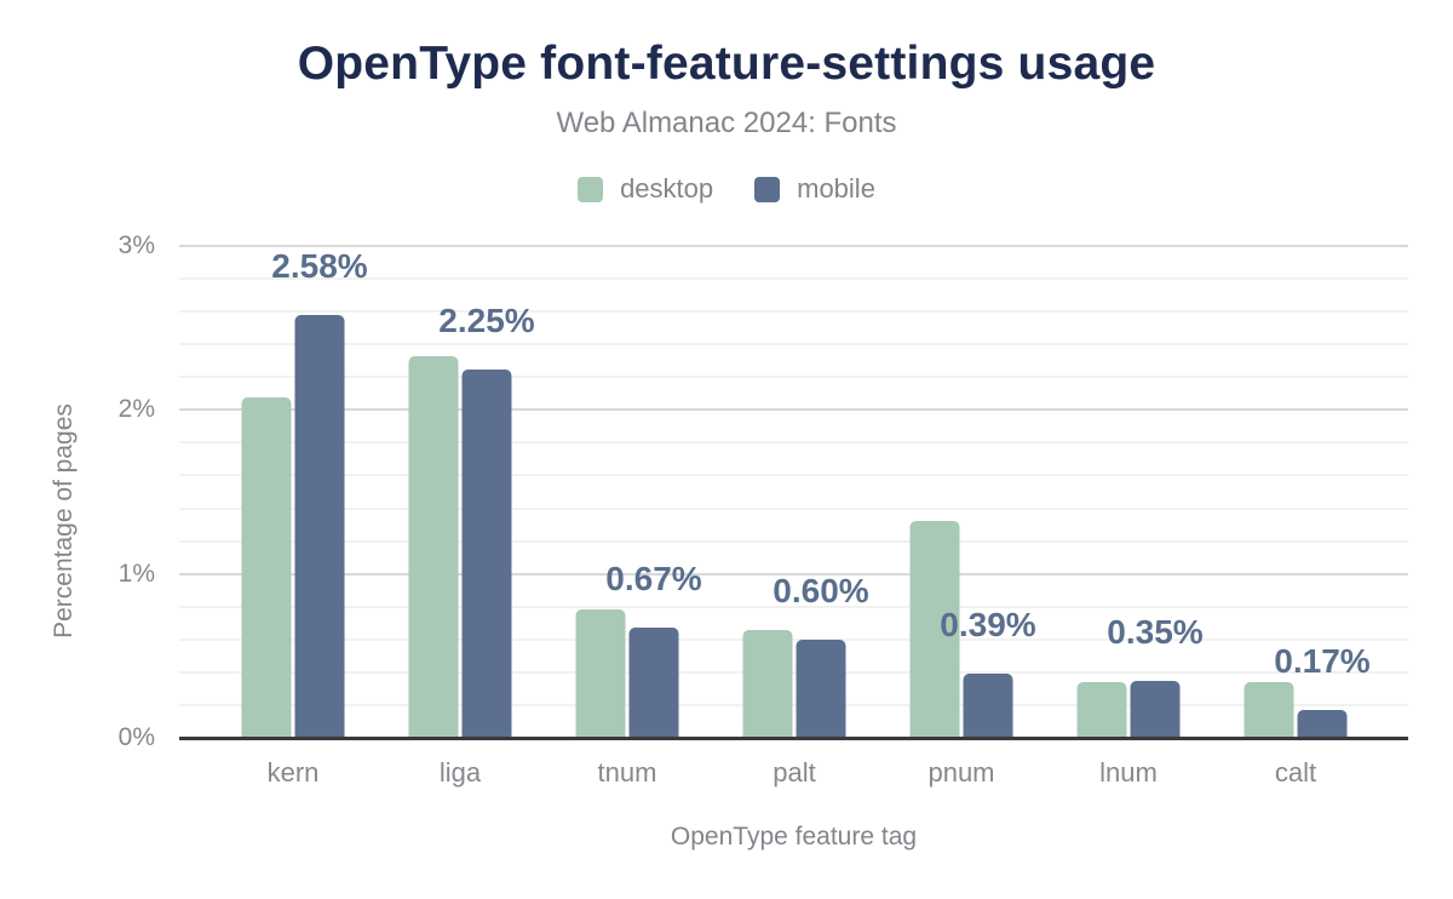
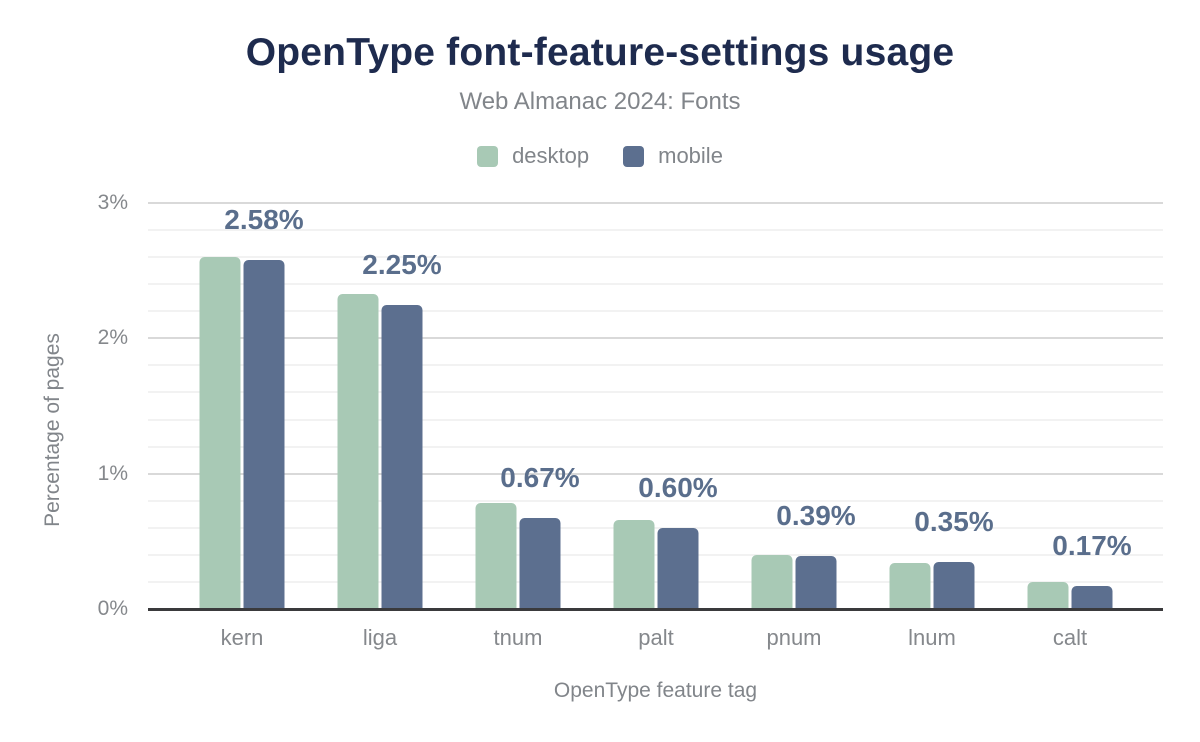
desktop/kern: 2.08% -> 2.60%
desktop/pnum: 1.32% -> 0.40%
desktop/calt: 0.34% -> 0.20%
